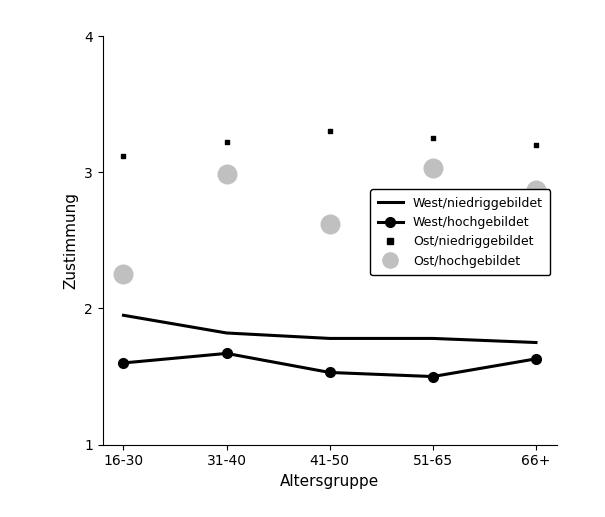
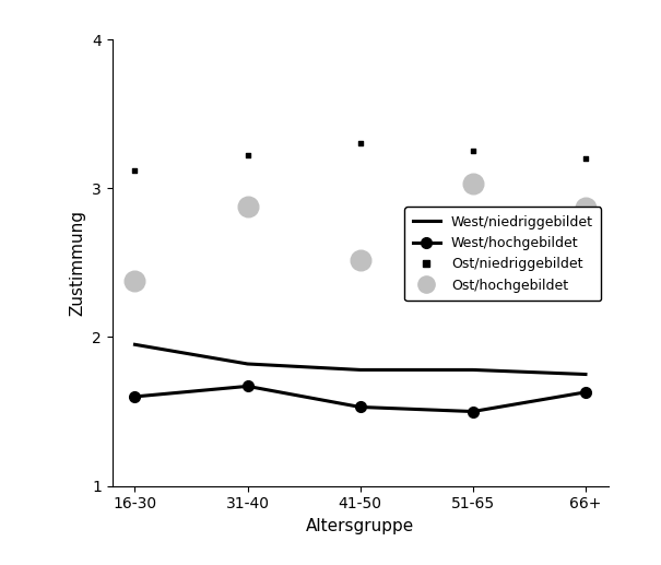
Ost/hochgebildet/16-30: 2.25 -> 2.38
Ost/hochgebildet/31-40: 2.99 -> 2.88
Ost/hochgebildet/41-50: 2.62 -> 2.52
